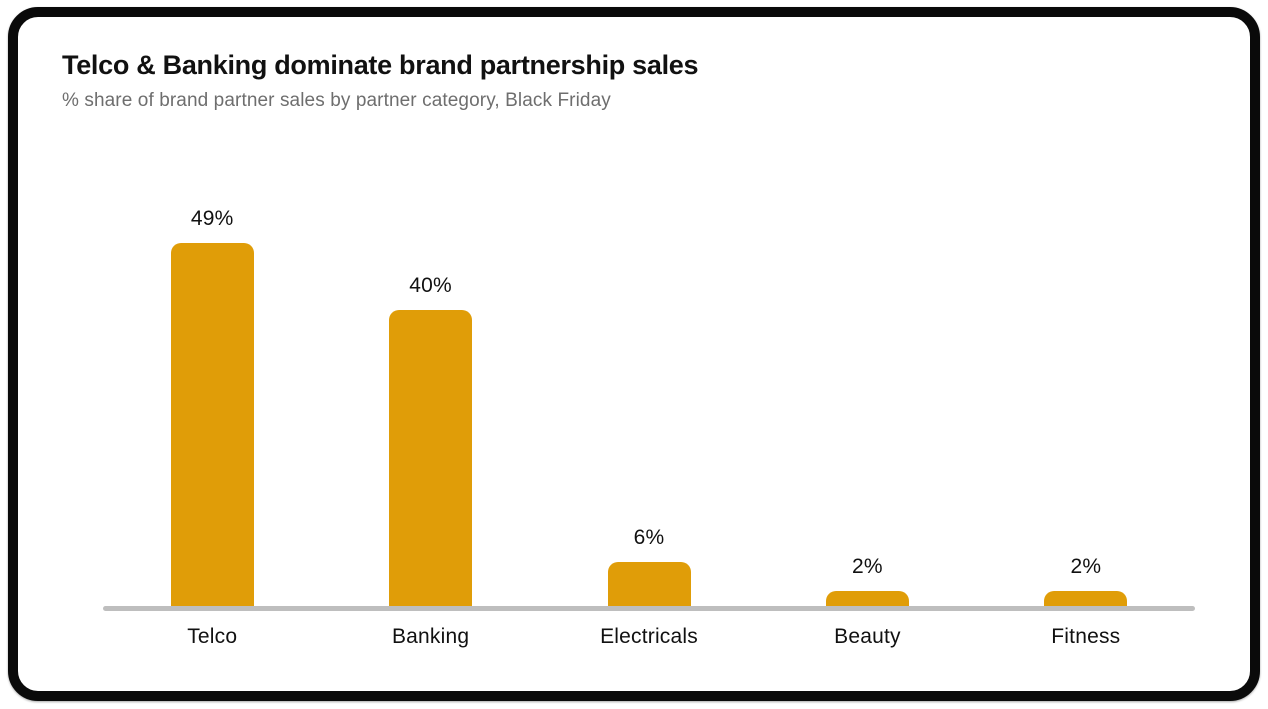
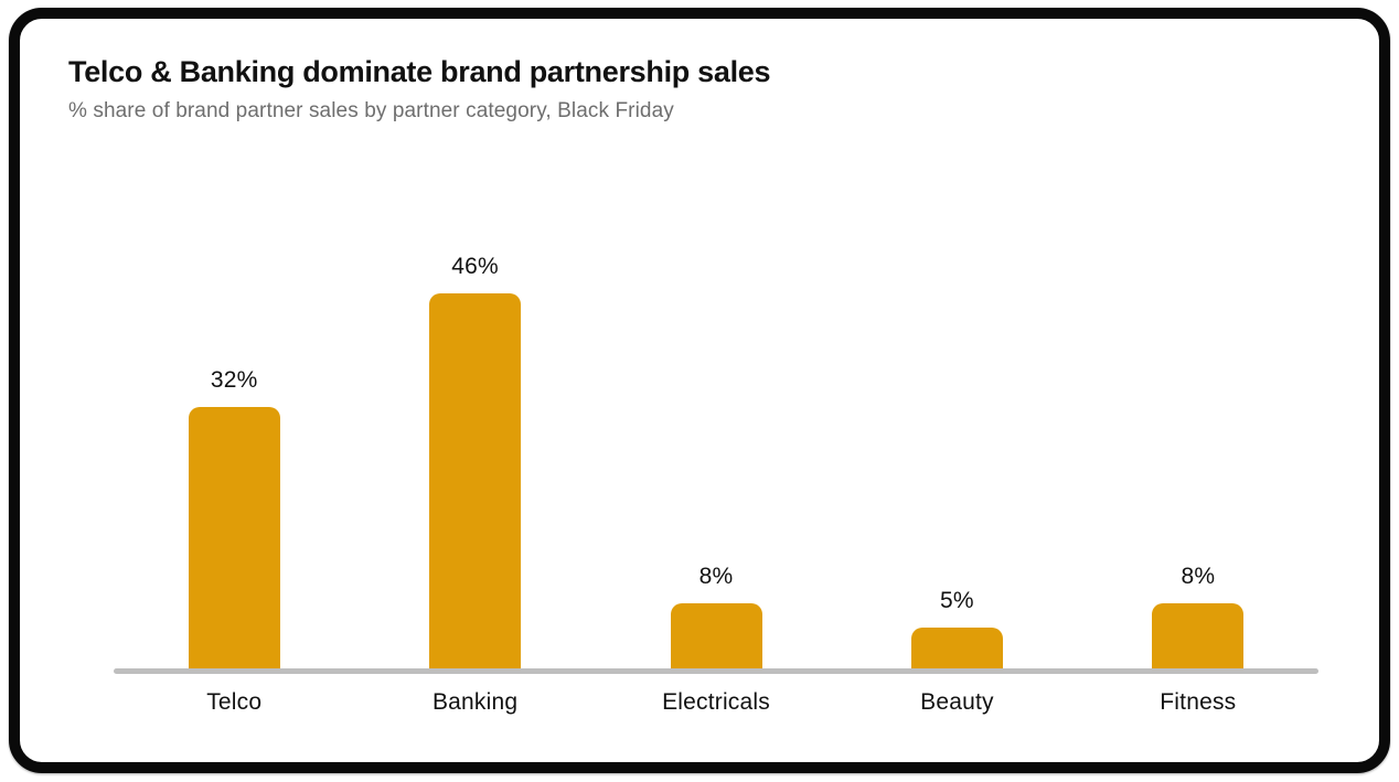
Telco: 49% -> 32%
Banking: 40% -> 46%
Electricals: 6% -> 8%
Beauty: 2% -> 5%
Fitness: 2% -> 8%
